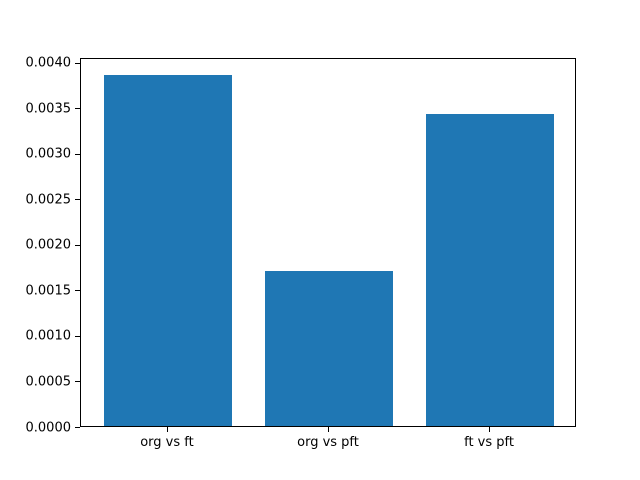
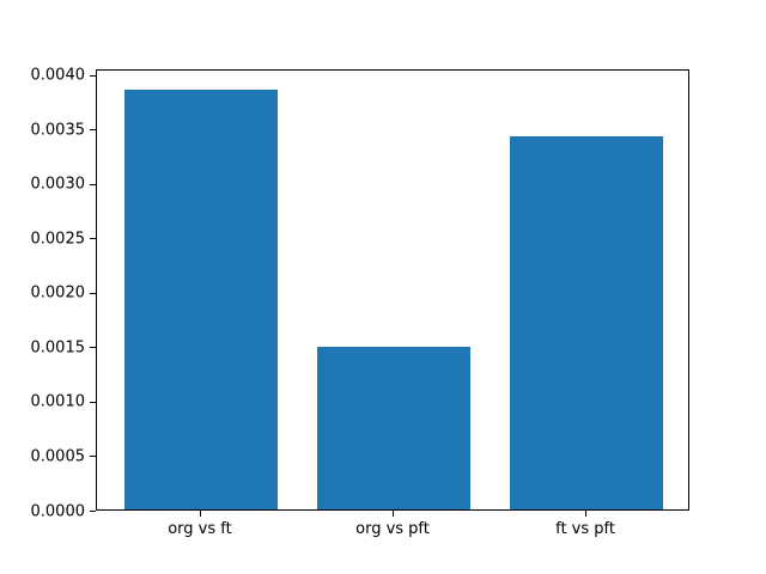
org vs pft: 0.0017 -> 0.0015
